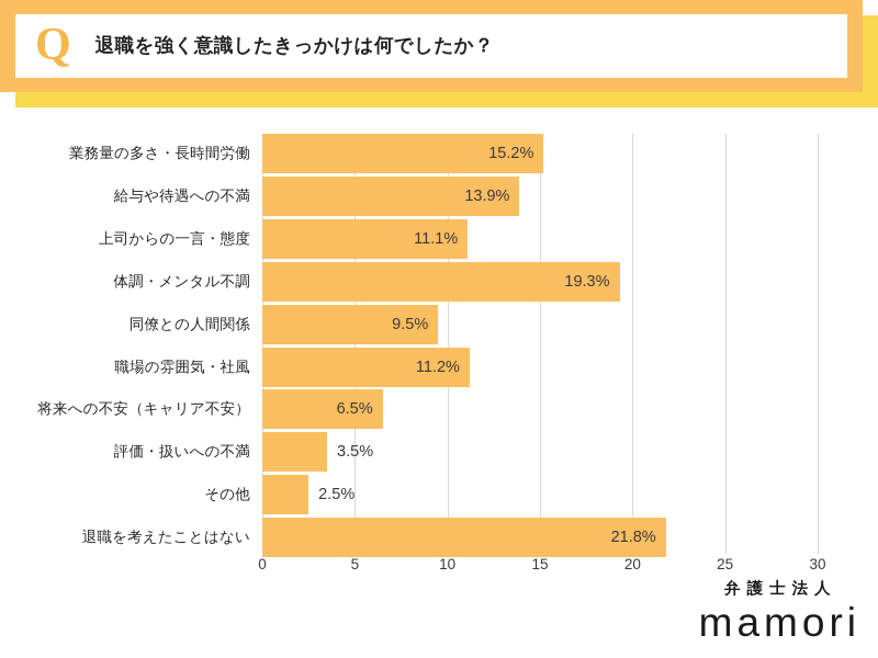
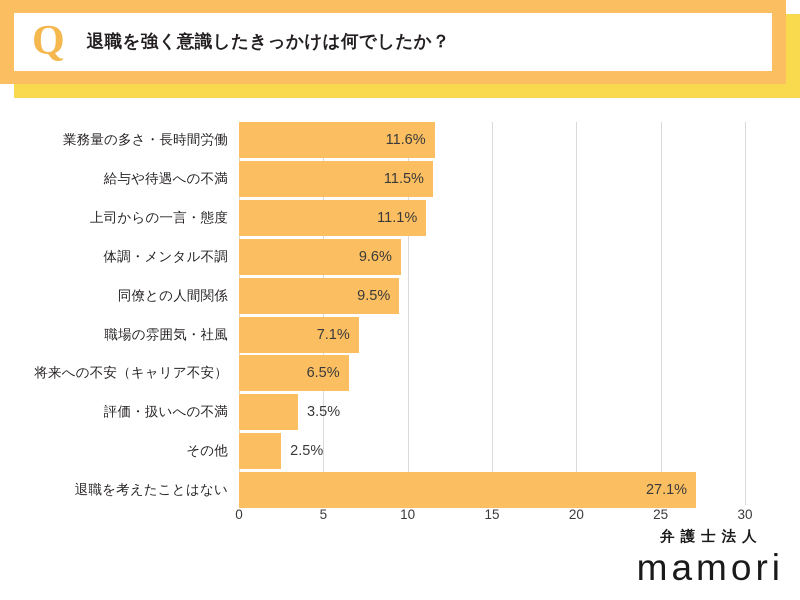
業務量の多さ・長時間労働: 15.2% -> 11.6%
給与や待遇への不満: 13.9% -> 11.5%
体調・メンタル不調: 19.3% -> 9.6%
職場の雰囲気・社風: 11.2% -> 7.1%
退職を考えたことはない: 21.8% -> 27.1%
